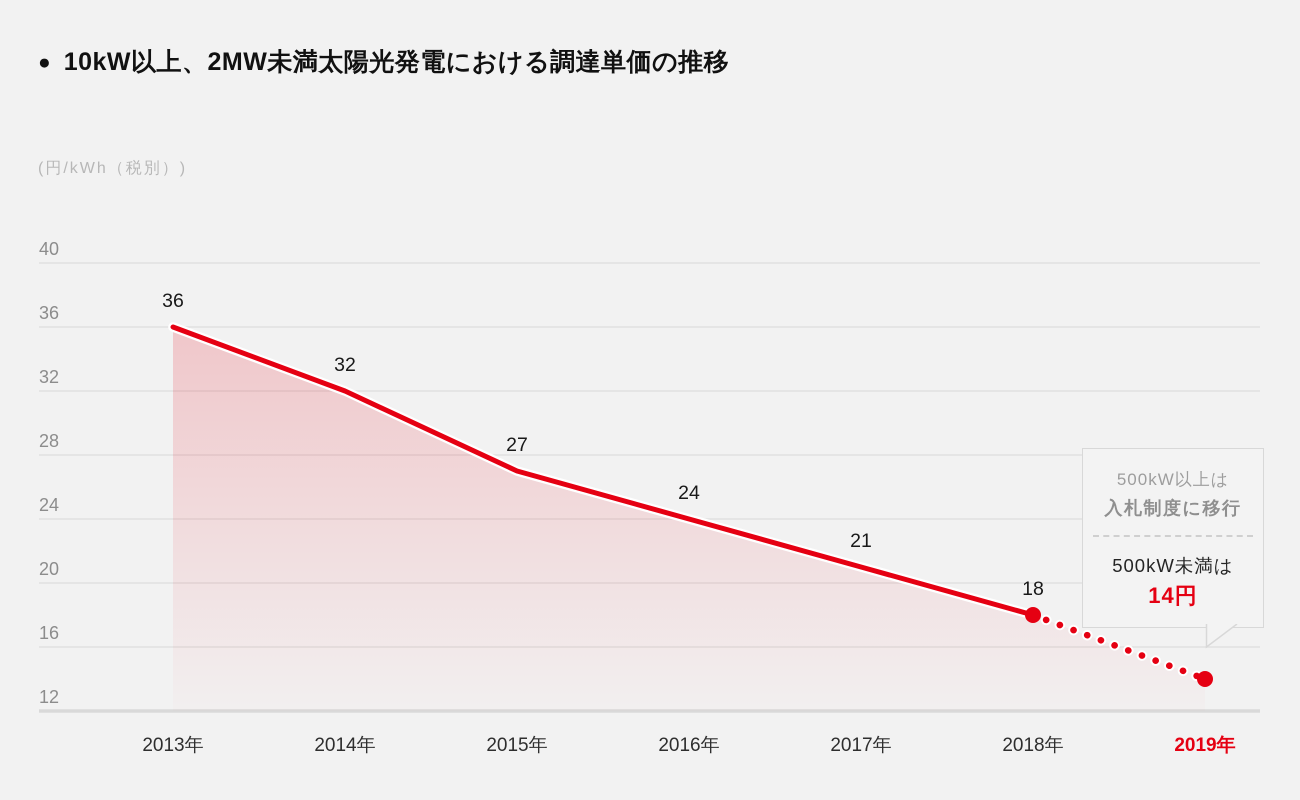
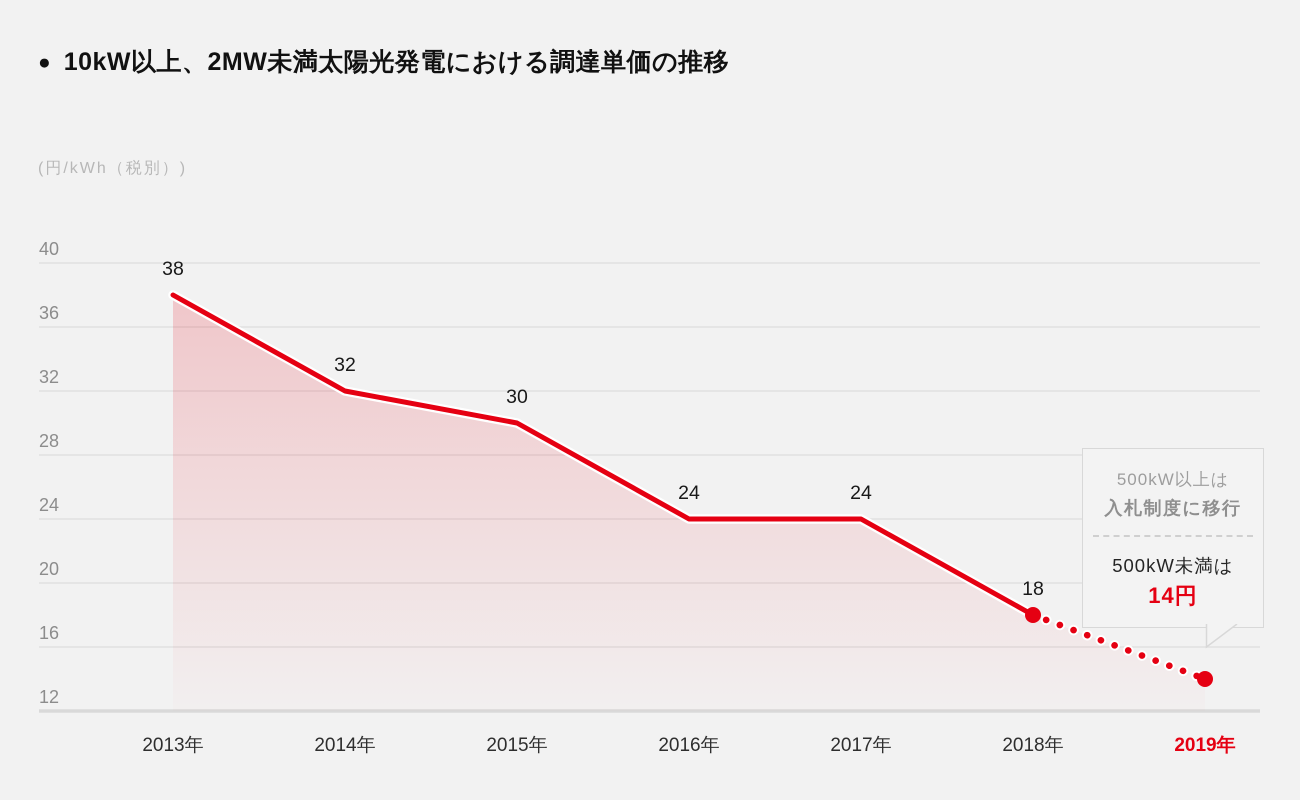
2013年: 36 -> 38
2015年: 27 -> 30
2017年: 21 -> 24
